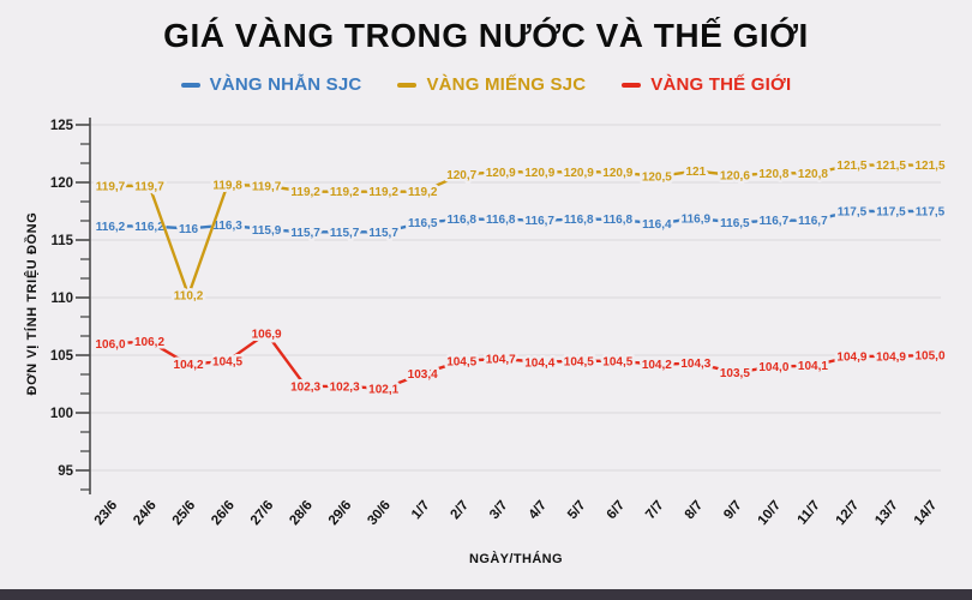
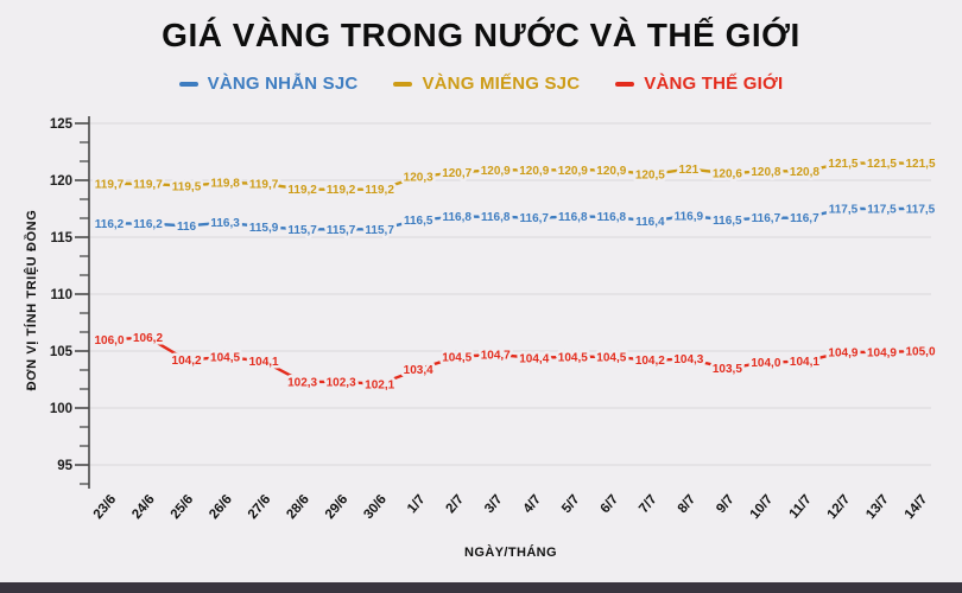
VÀNG MIẾNG SJC/25/6: 110,2 -> 119,5
VÀNG THẾ GIỚI/27/6: 106,9 -> 104,1
VÀNG MIẾNG SJC/1/7: 119,2 -> 120,3
